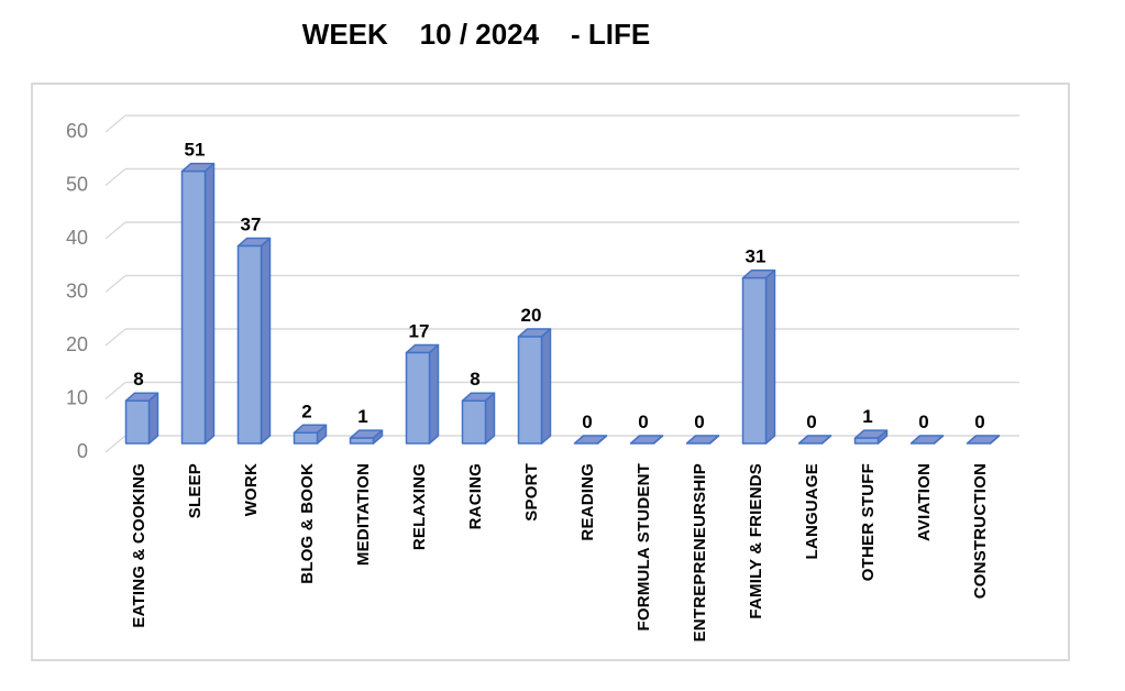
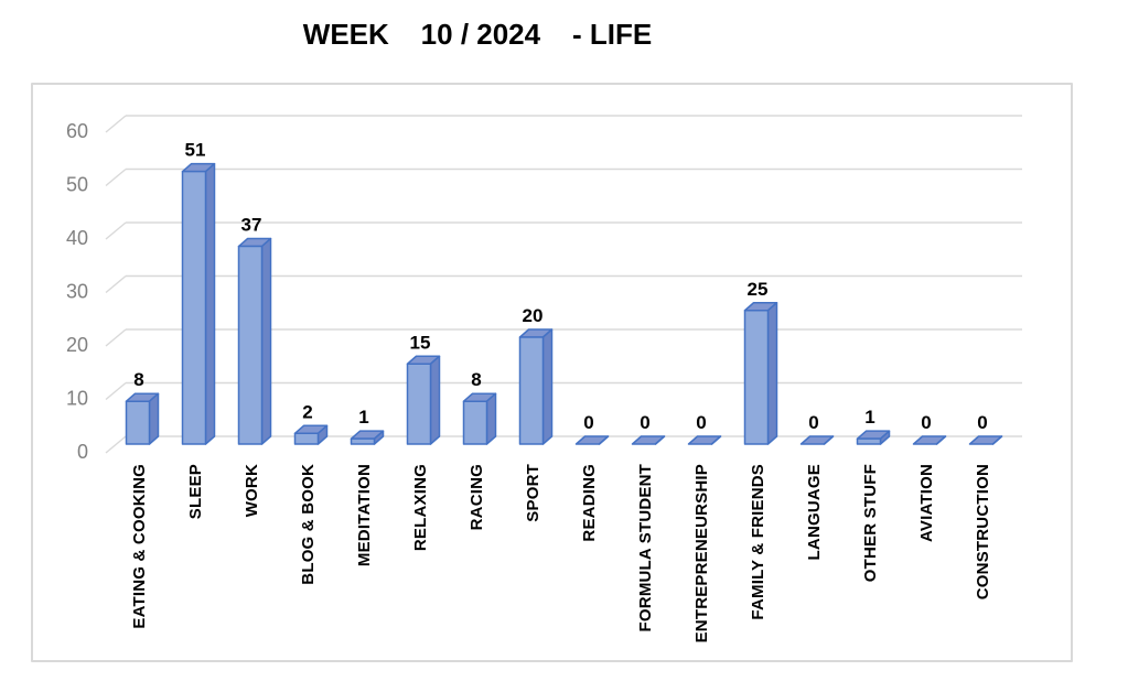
RELAXING: 17 -> 15
FAMILY & FRIENDS: 31 -> 25
